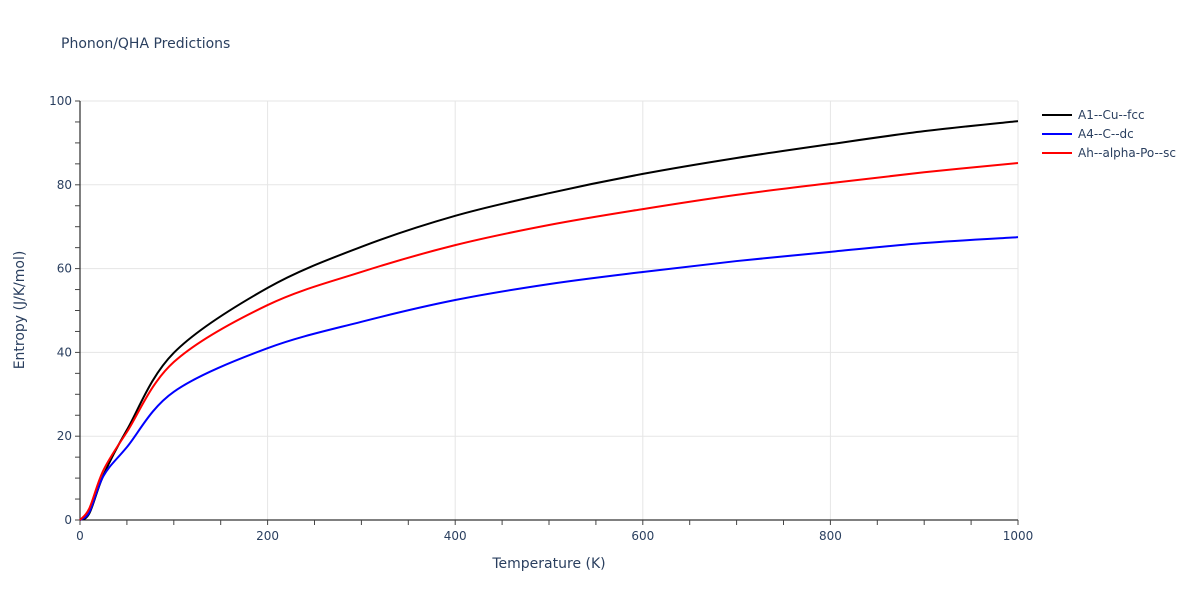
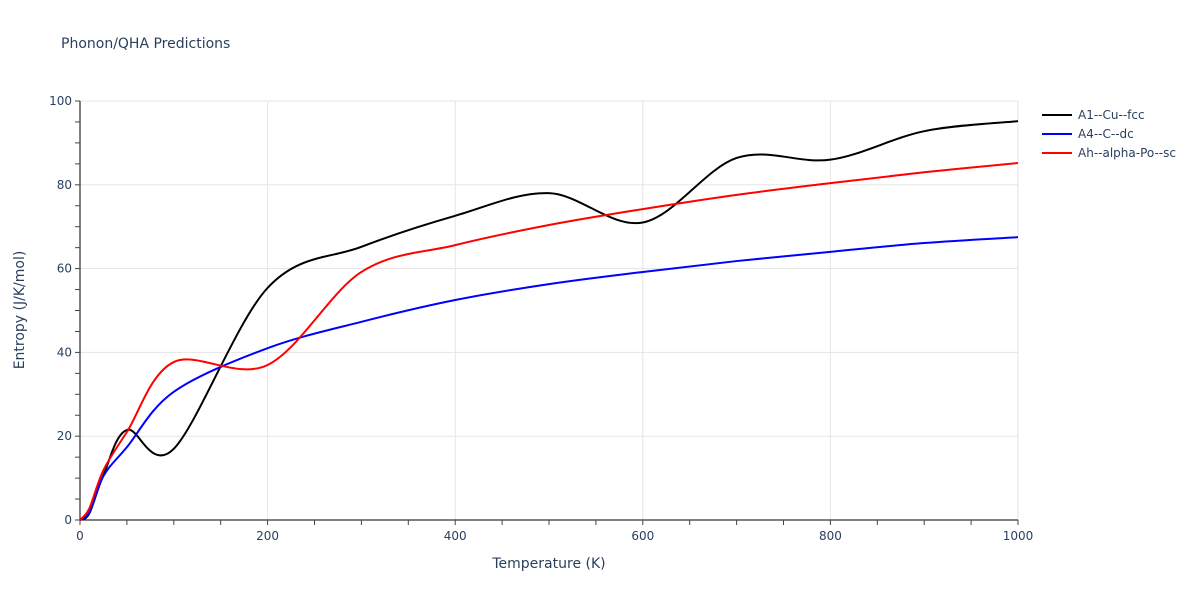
A1--Cu--fcc/100: 40 -> 17
Ah--alpha-Po--sc/200: 51 -> 37
A1--Cu--fcc/600: 83 -> 71
A1--Cu--fcc/800: 90 -> 86
